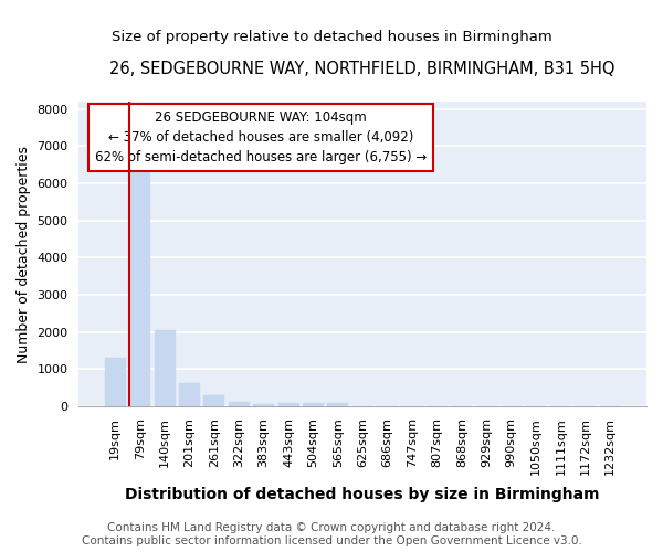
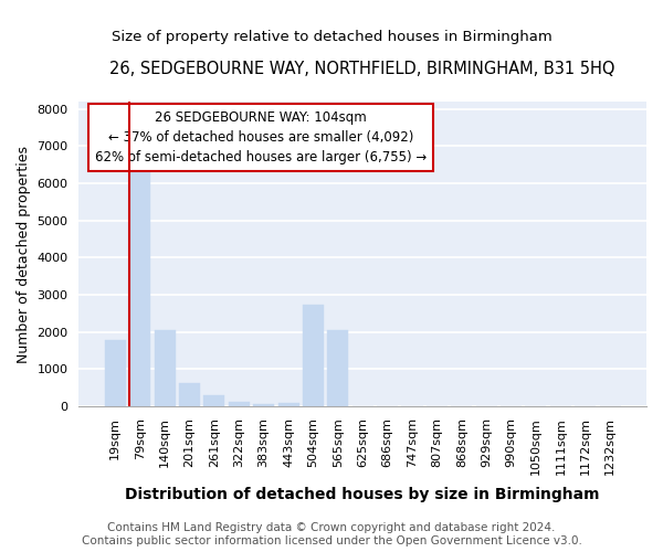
19sqm: 1300 -> 1800
504sqm: 100 -> 2750
565sqm: 100 -> 2050
